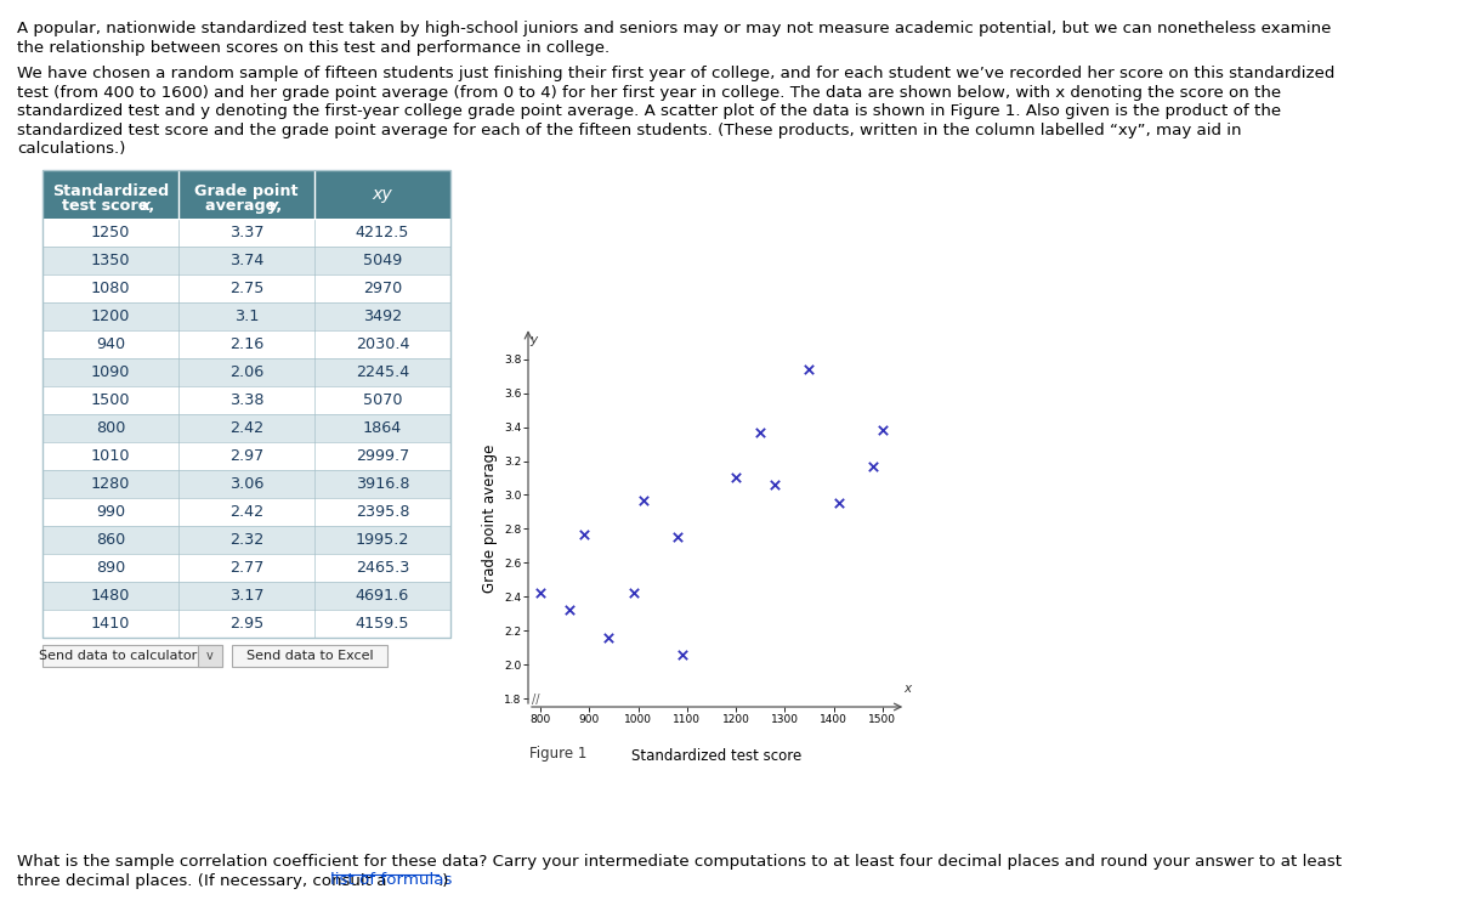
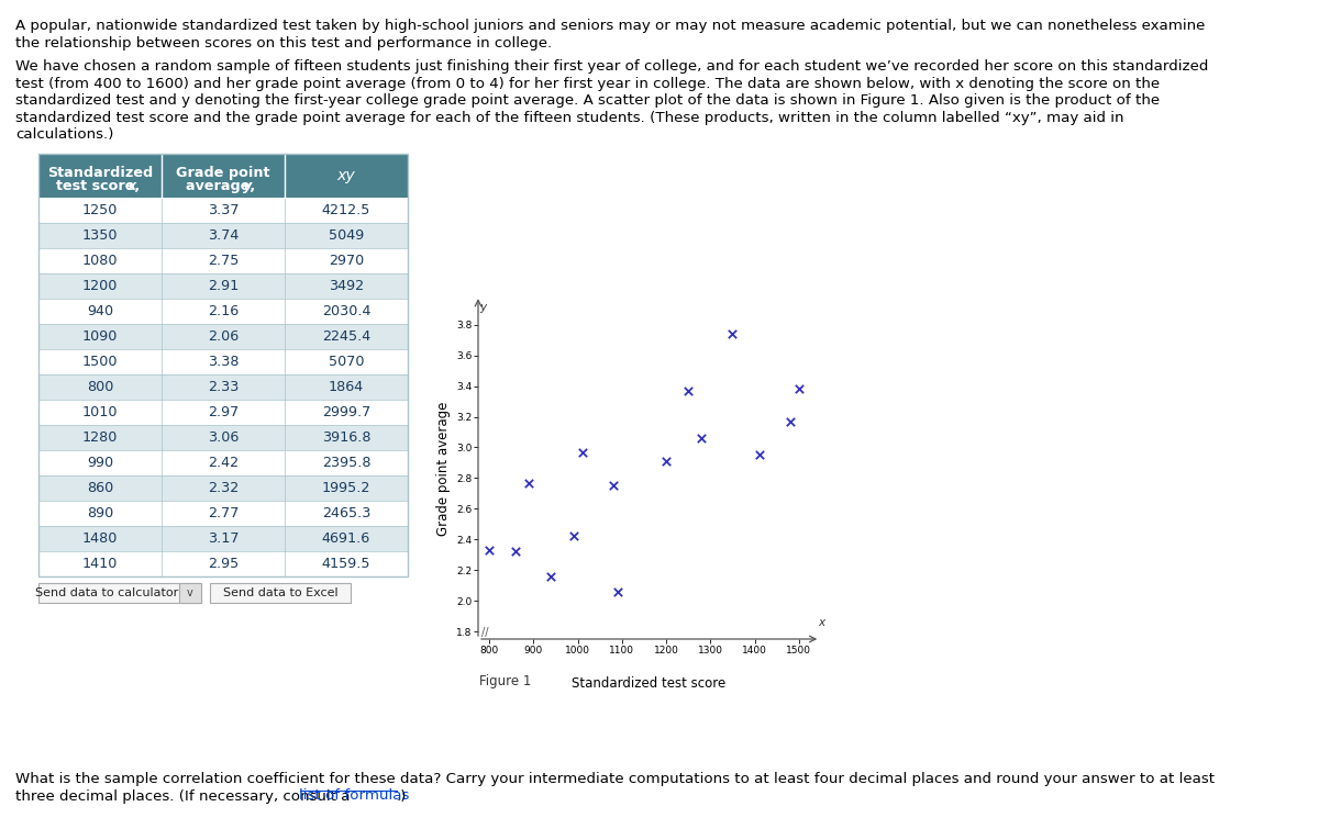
800: 2.42 -> 2.33
1200: 3.1 -> 2.91
